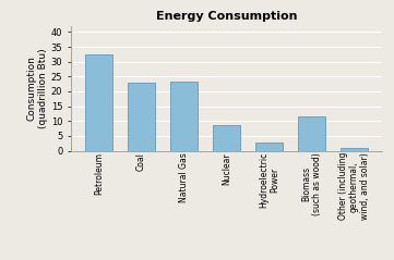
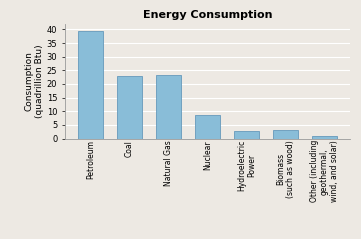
Petroleum: 32.5 -> 39.5
Biomass (such as wood): 11.5 -> 3.2
